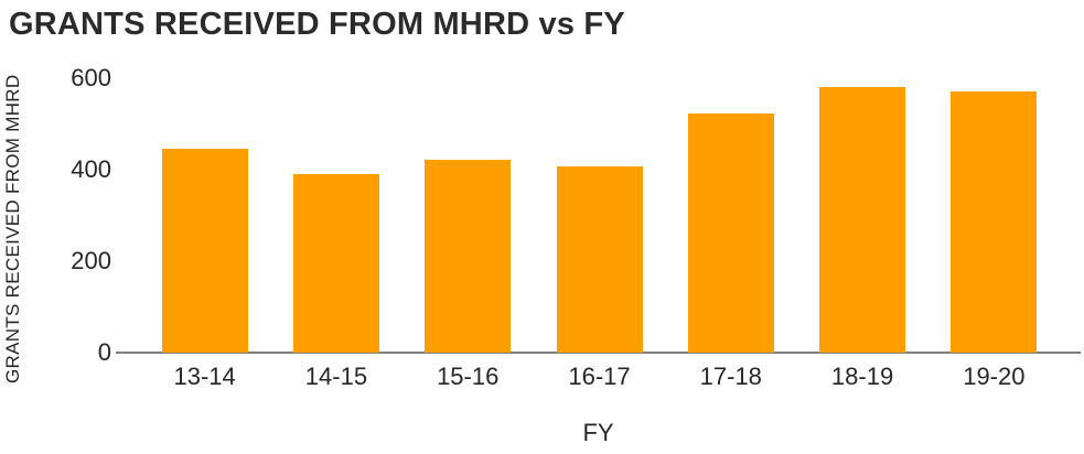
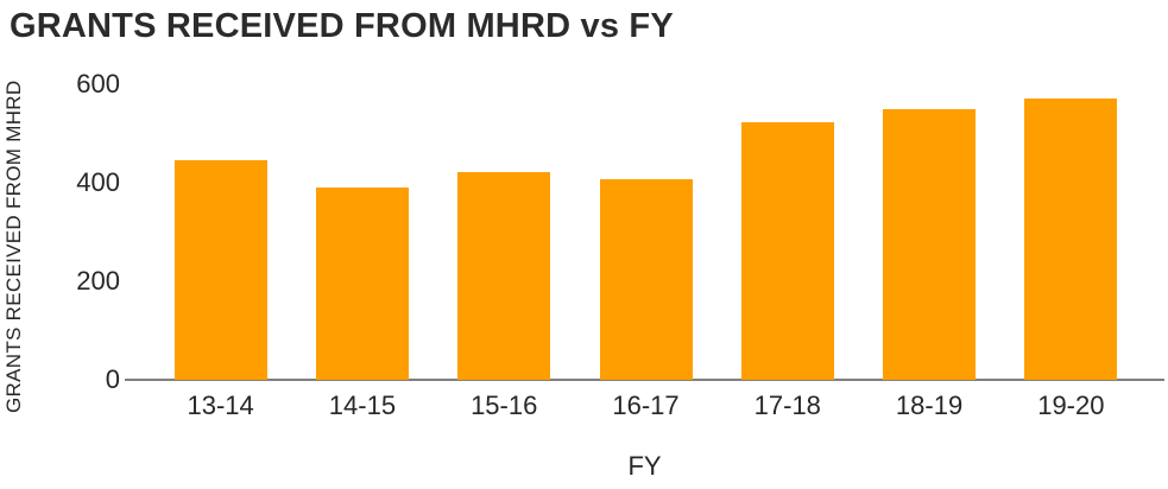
18-19: 580 -> 550
